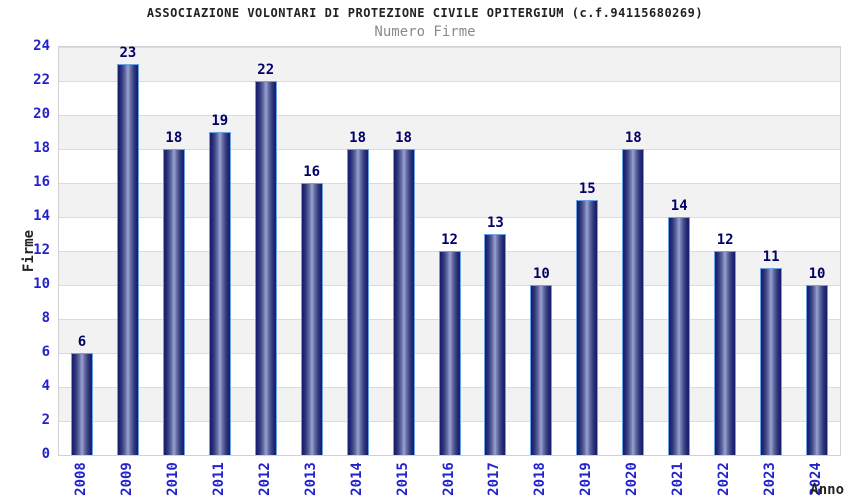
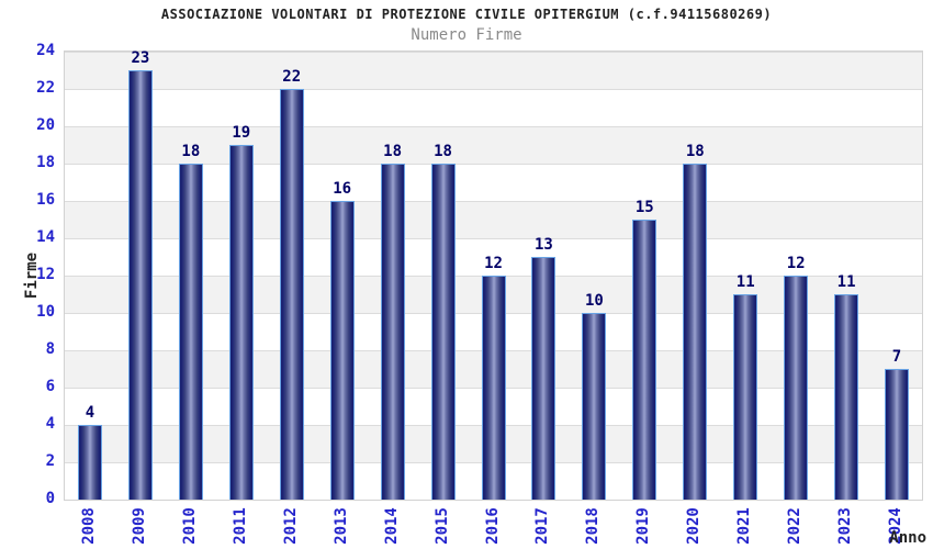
2008: 6 -> 4
2021: 14 -> 11
2024: 10 -> 7
